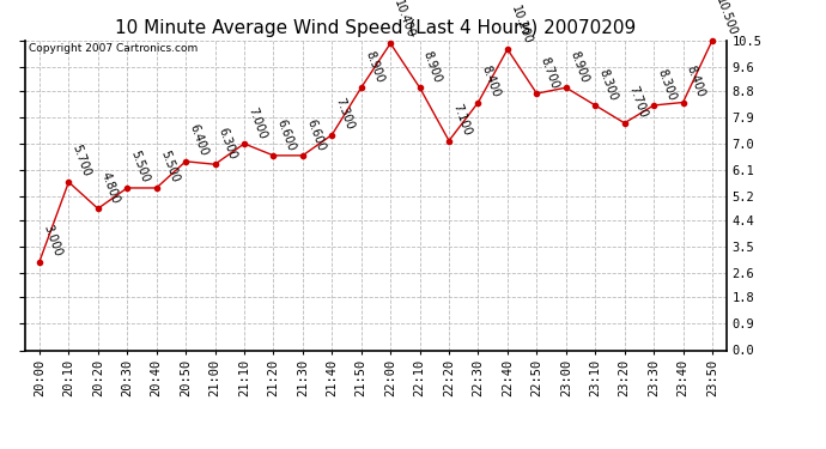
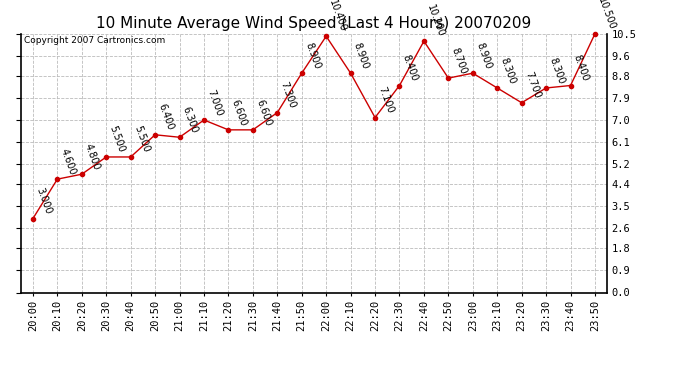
20:10: 5.700 -> 4.600
